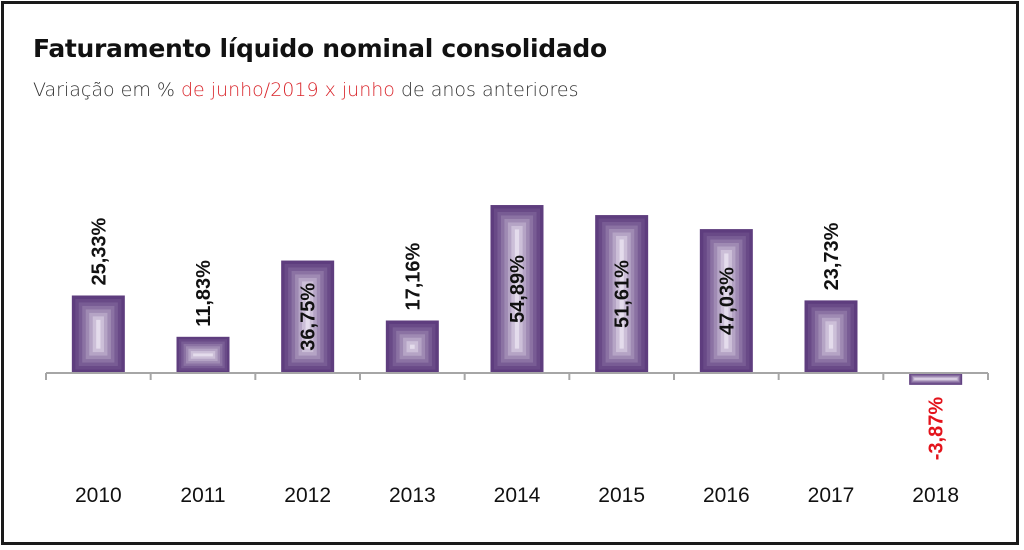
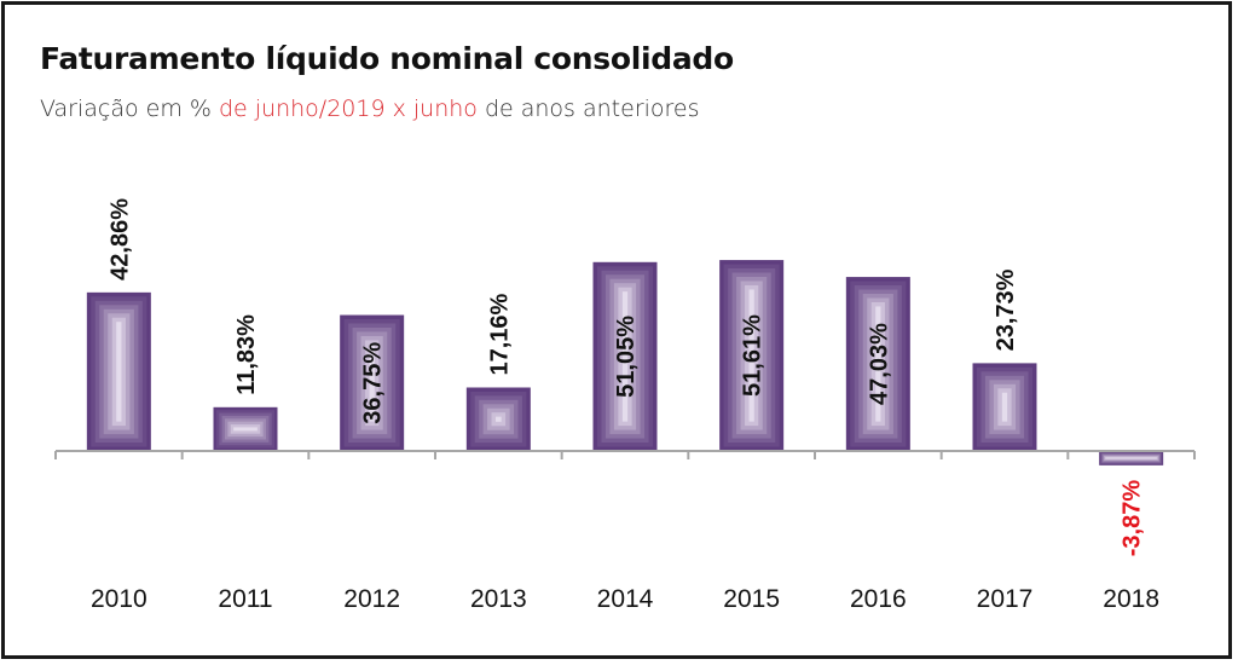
2010: 25,33% -> 42,86%
2014: 54,89% -> 51,05%
